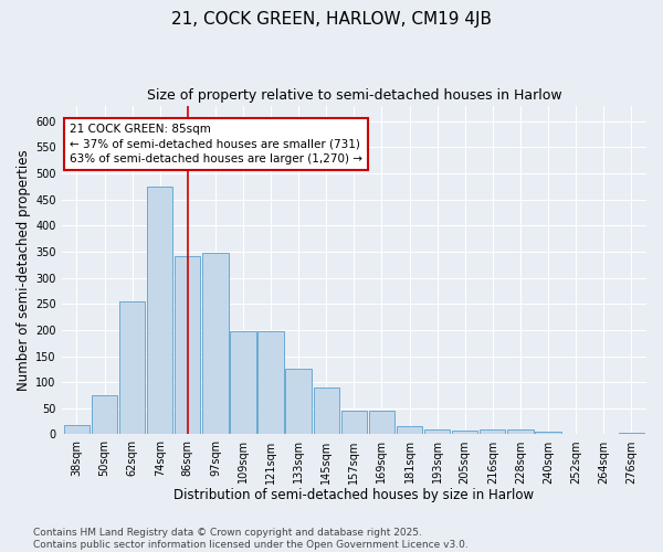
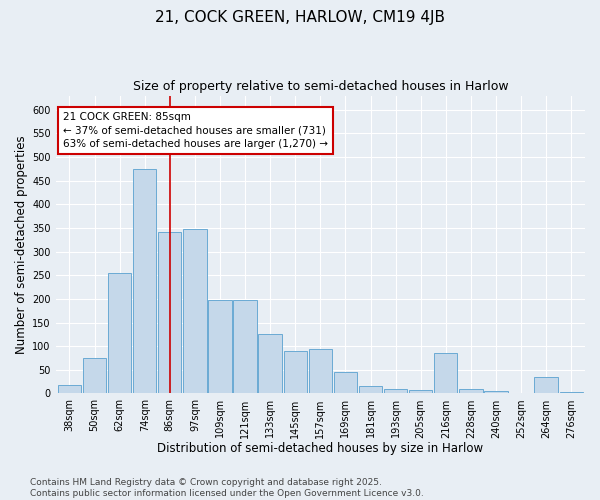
157sqm: 46 -> 95
216sqm: 9 -> 85
264sqm: 1 -> 35
